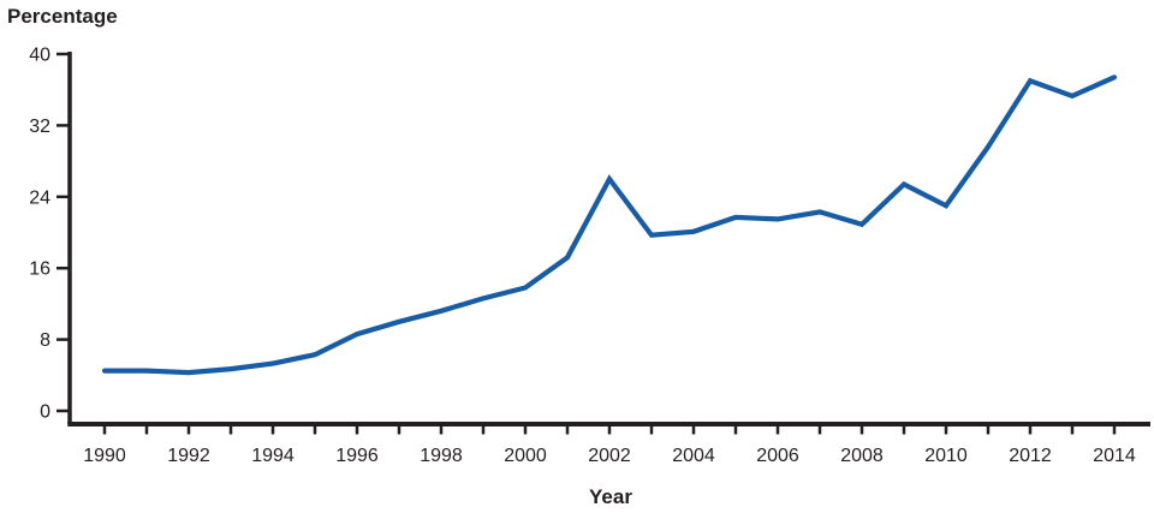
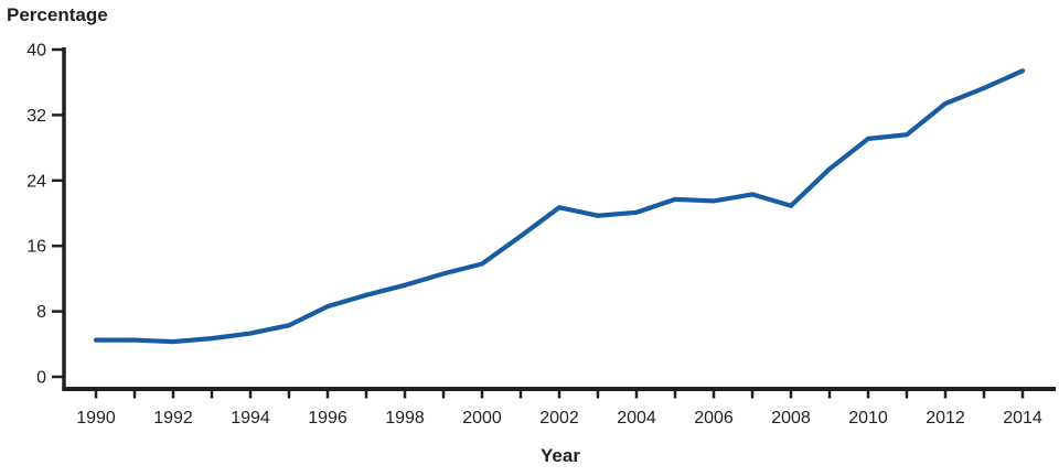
2002: 26 -> 21
2010: 23 -> 29
2012: 37 -> 33
